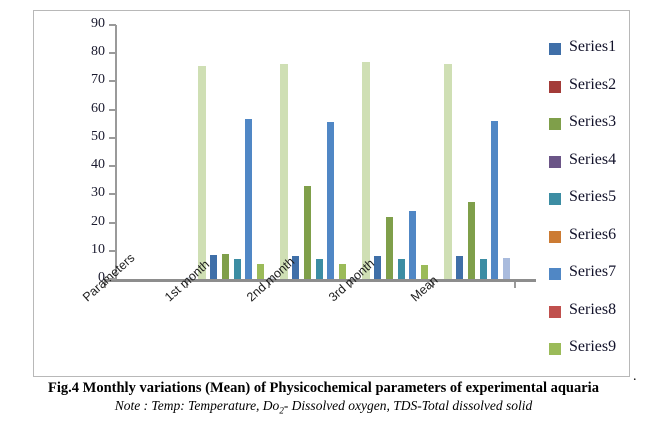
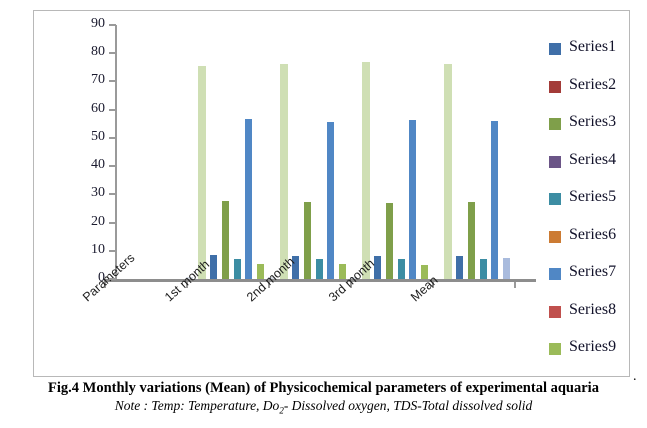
Series3/1st month: 9 -> 28
Series3/2nd month: 33 -> 27
Series3/3rd month: 22 -> 27
Series7/3rd month: 24 -> 56
